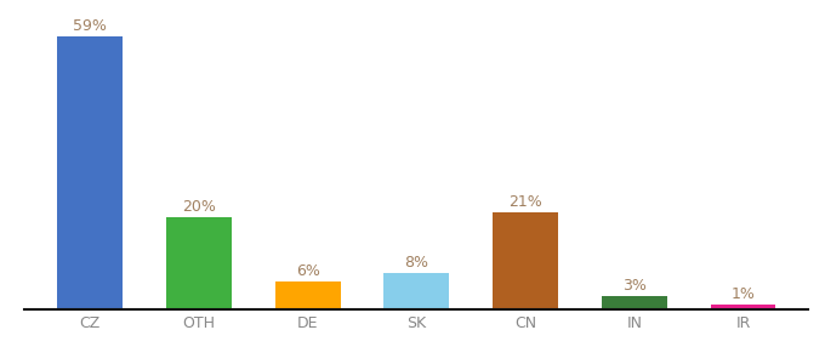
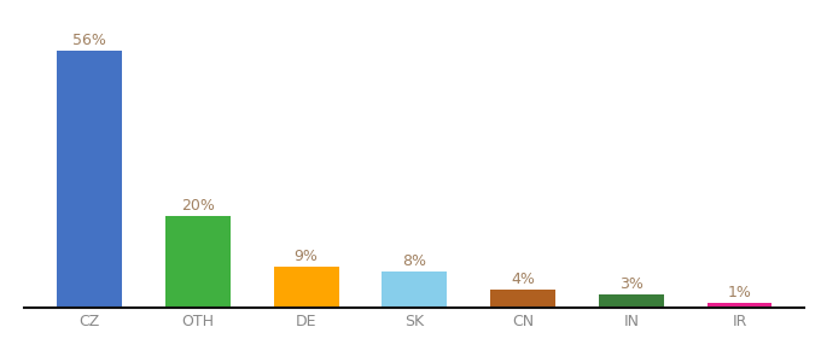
CZ: 59% -> 56%
DE: 6% -> 9%
CN: 21% -> 4%
